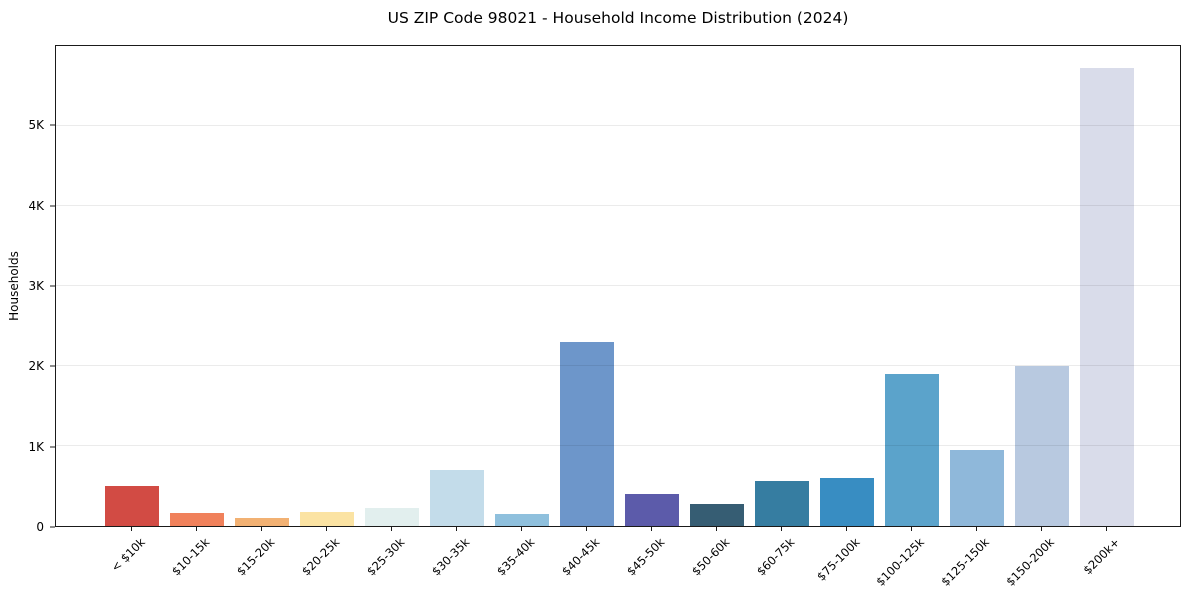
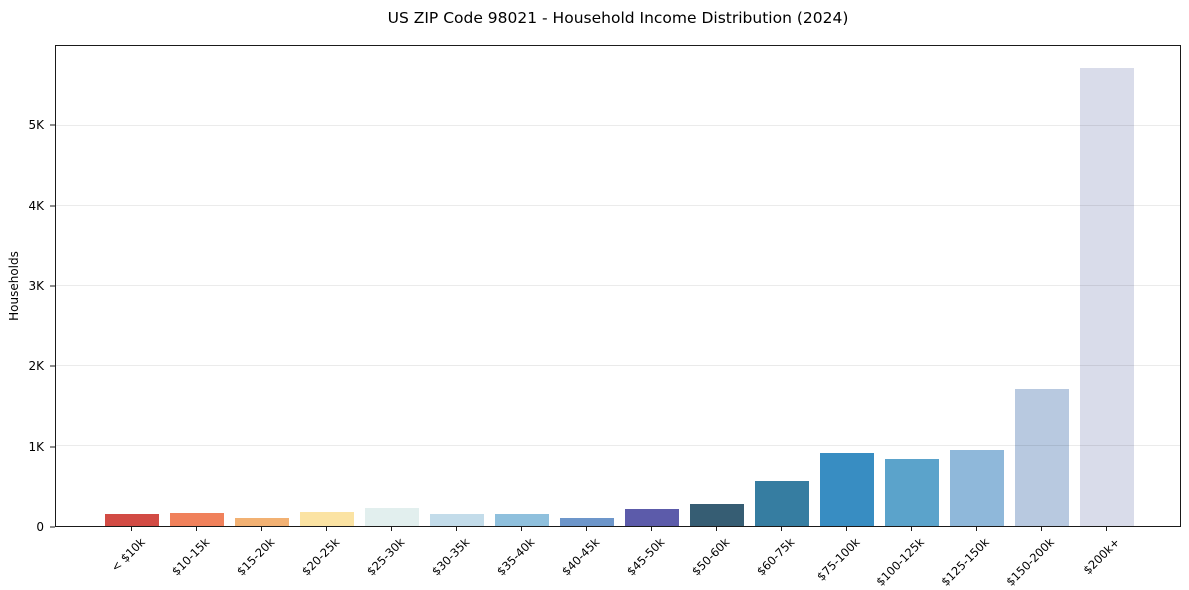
< $10k: 0.5K -> 0.2K
$30-35k: 0.7K -> 0.2K
$40-45k: 2.3K -> 0.1K
$45-50k: 0.4K -> 0.2K
$75-100k: 0.6K -> 0.9K
$100-125k: 1.9K -> 0.8K
$150-200k: 2.0K -> 1.7K
